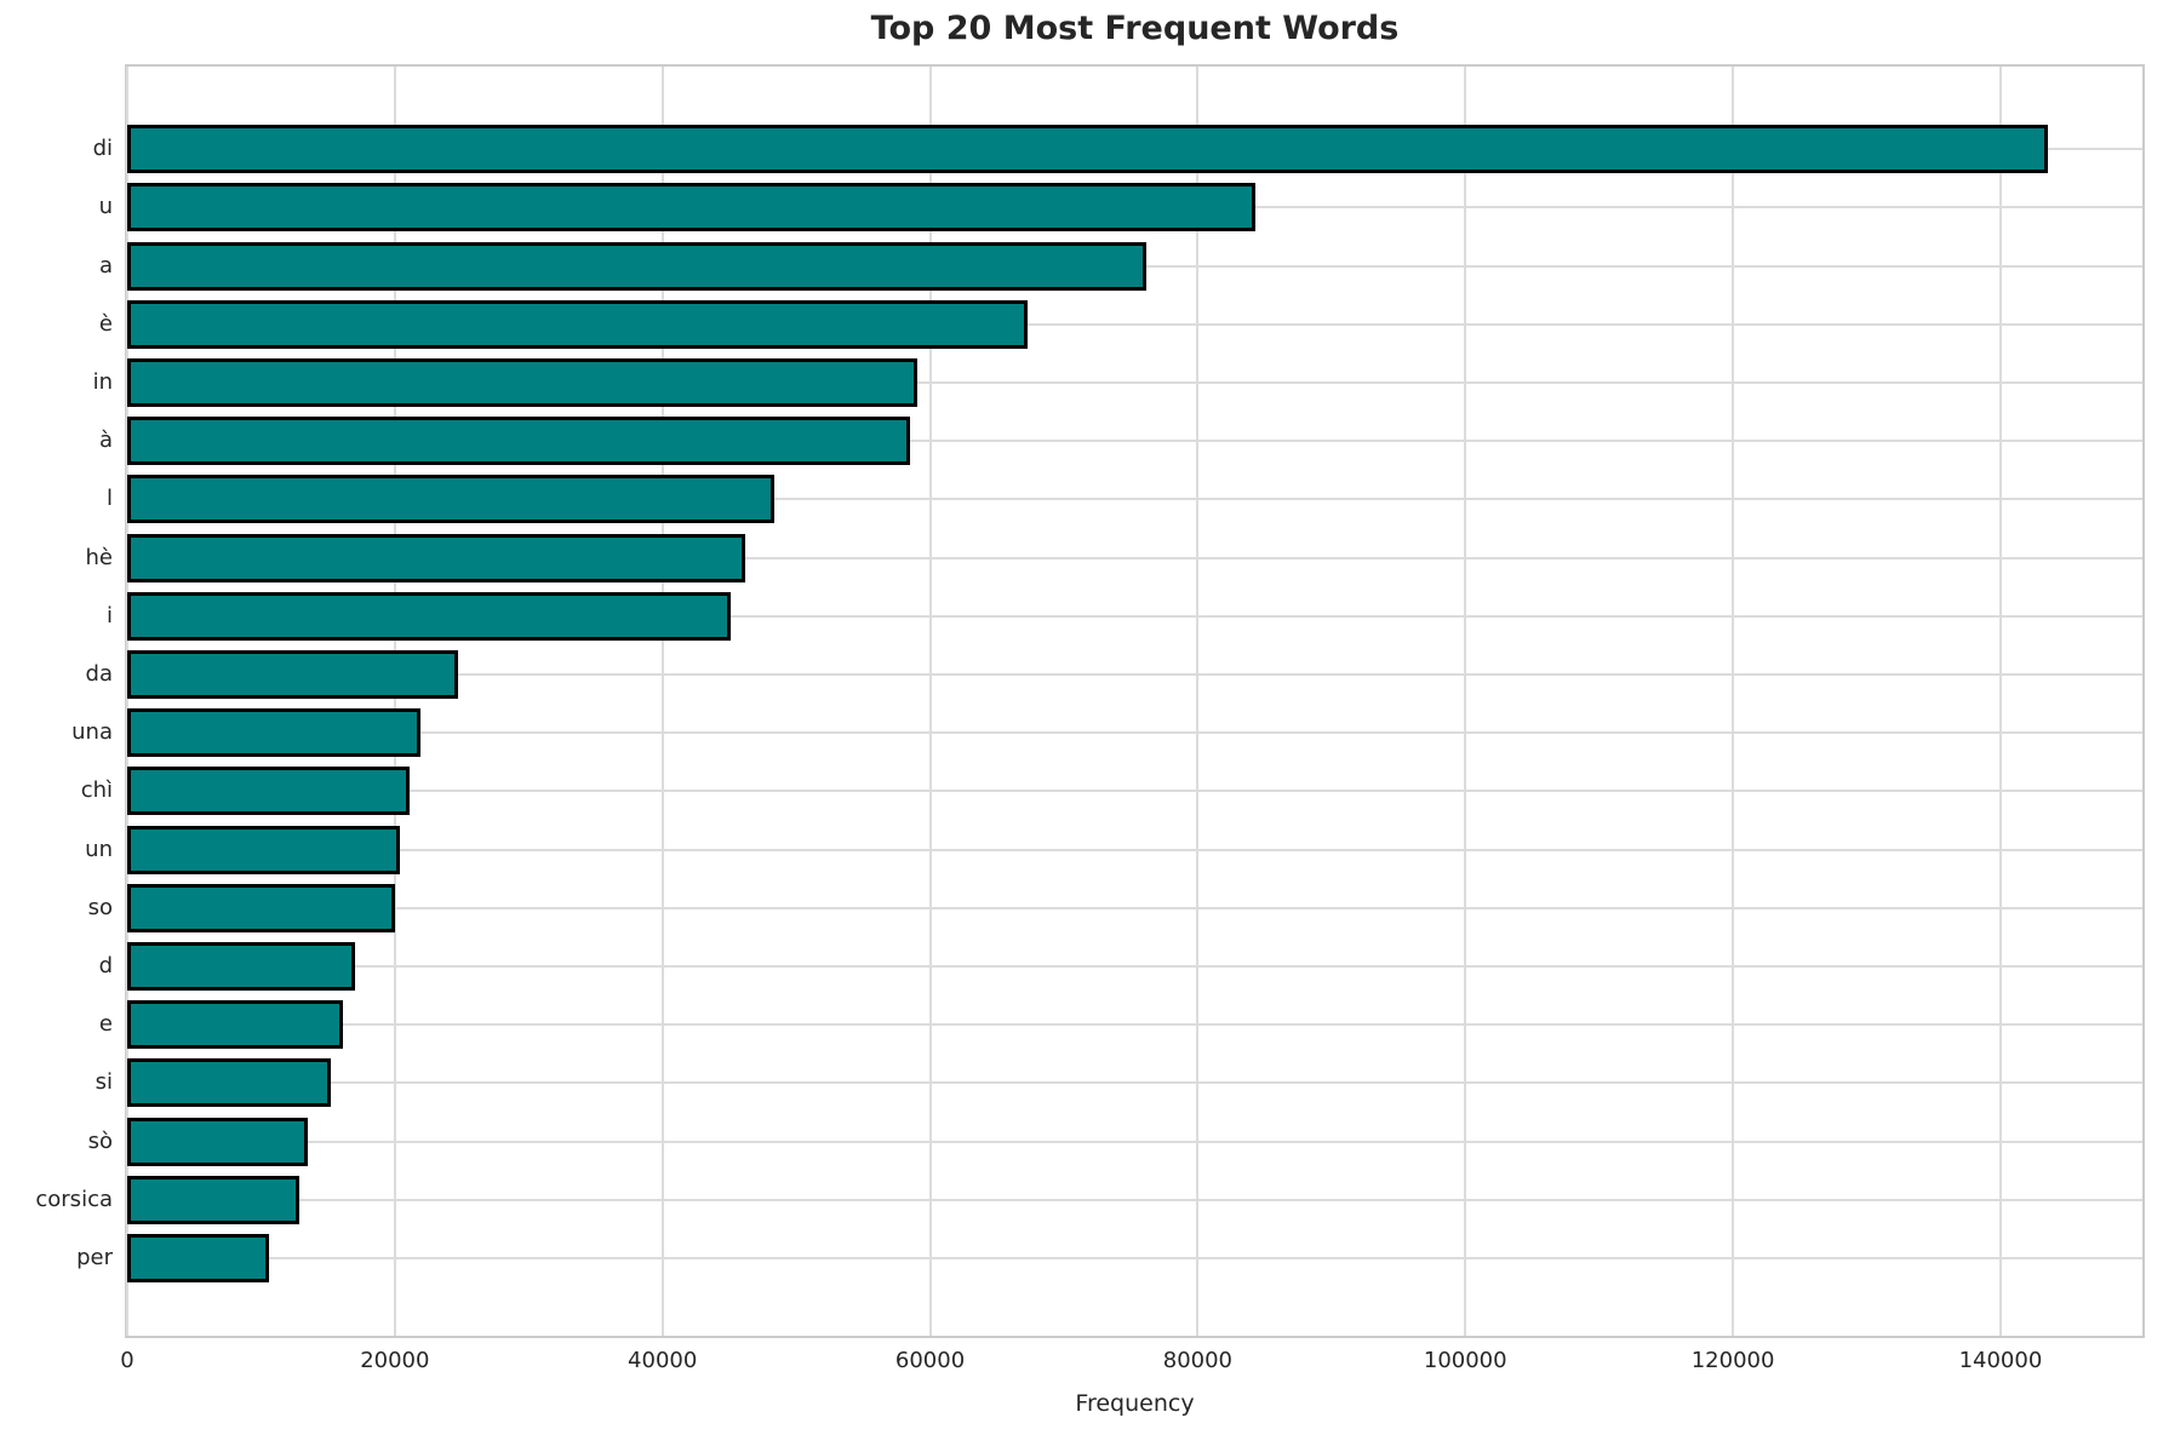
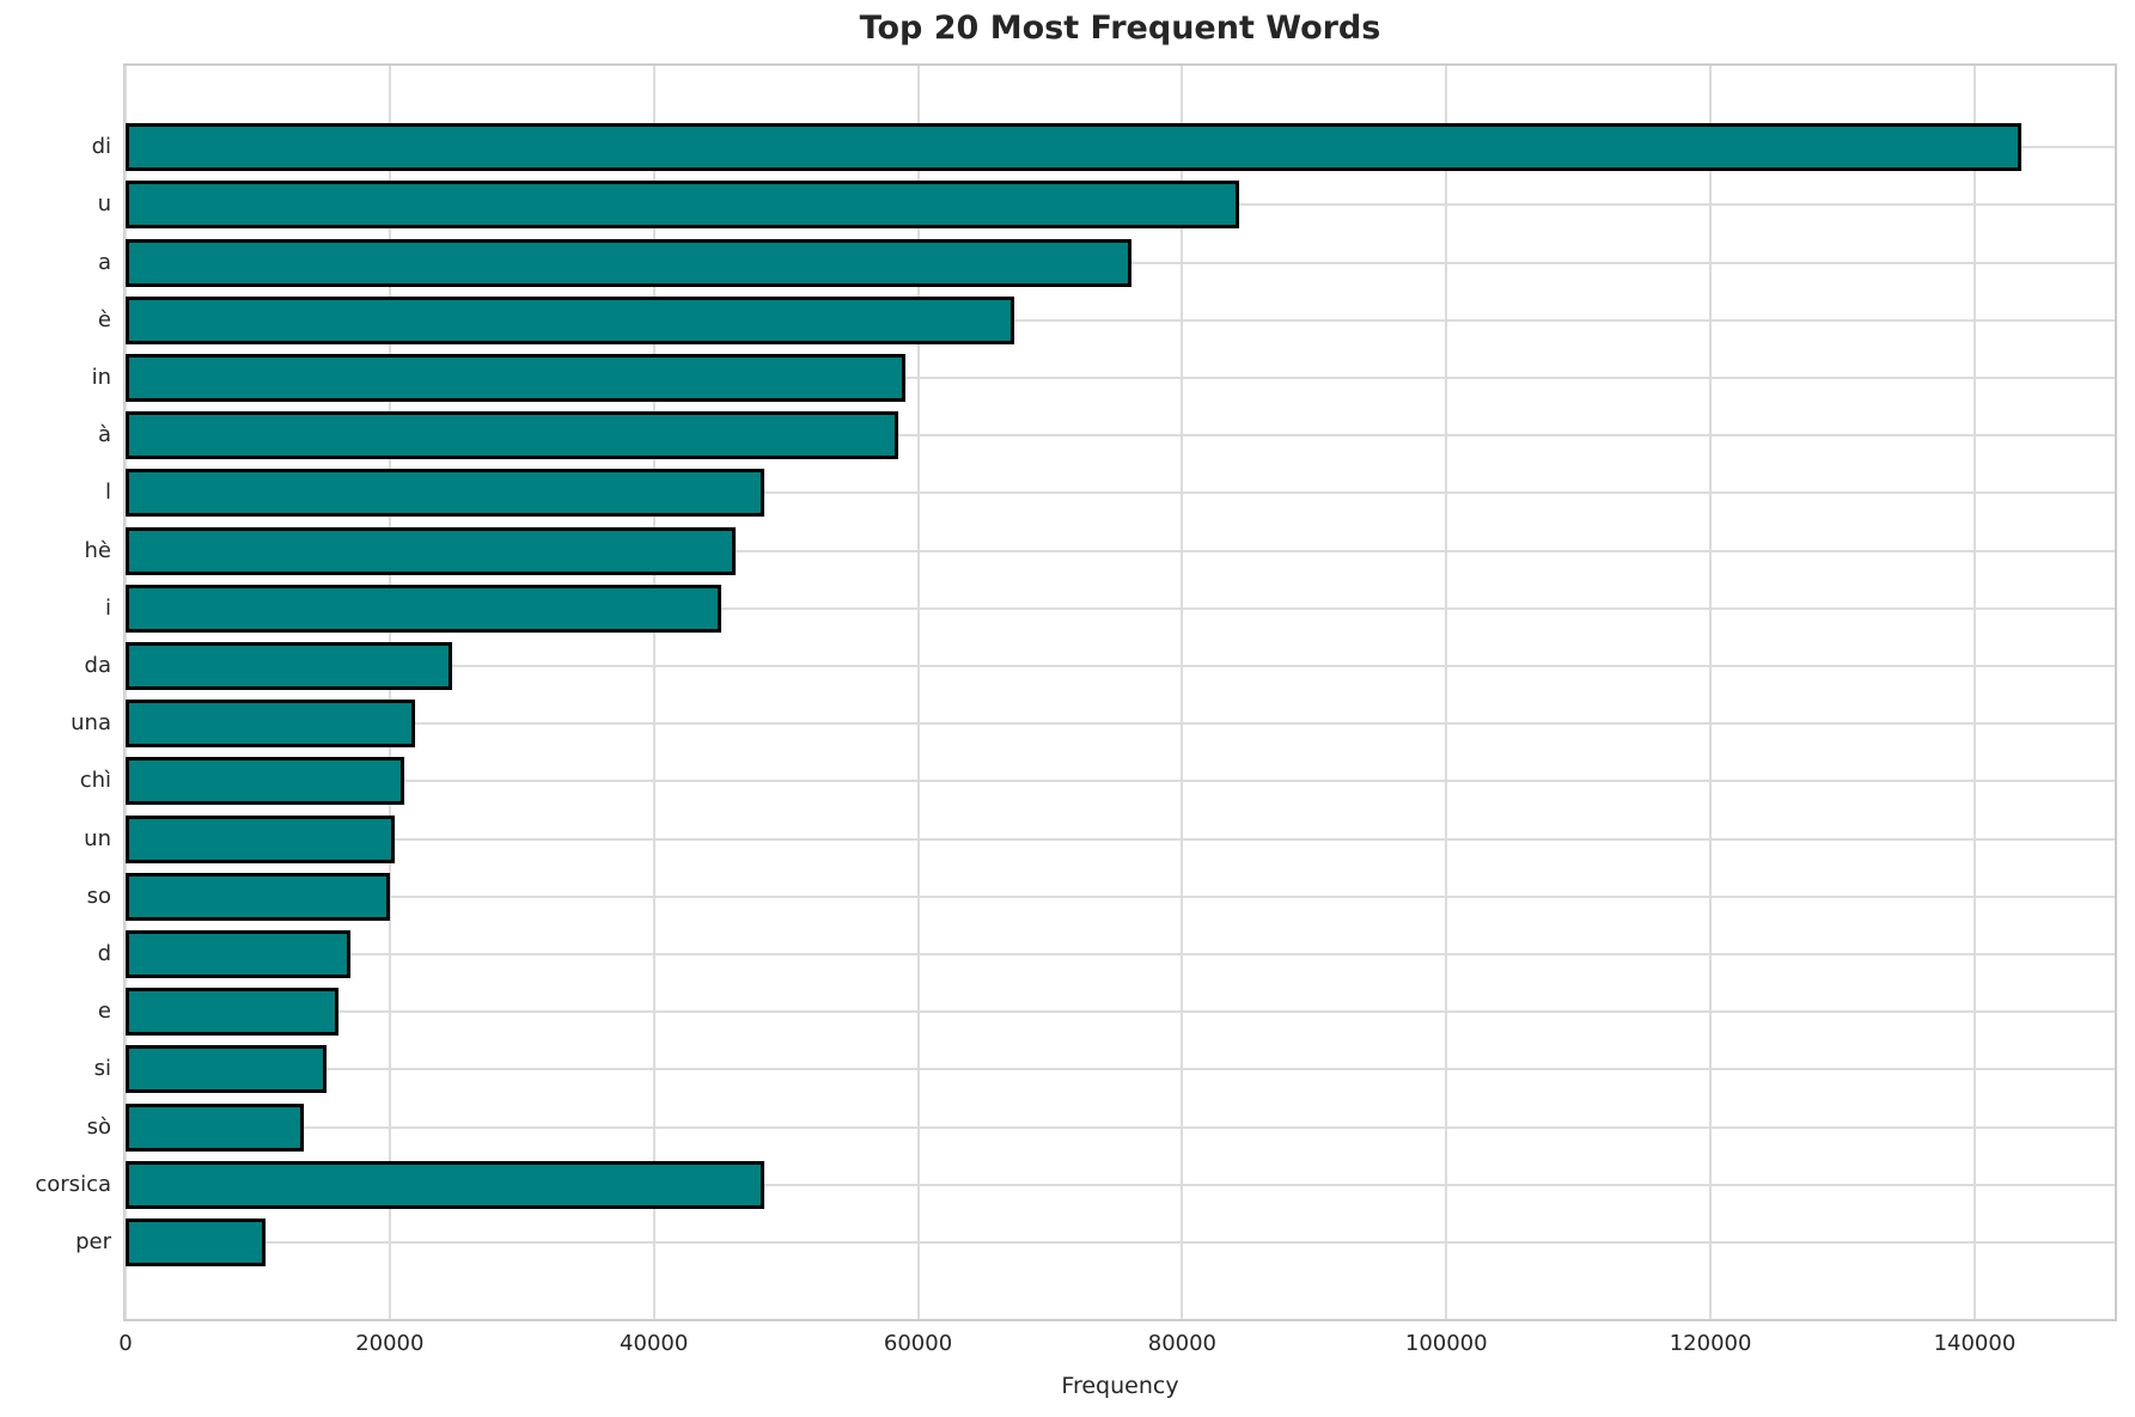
corsica: 12900 -> 48400
